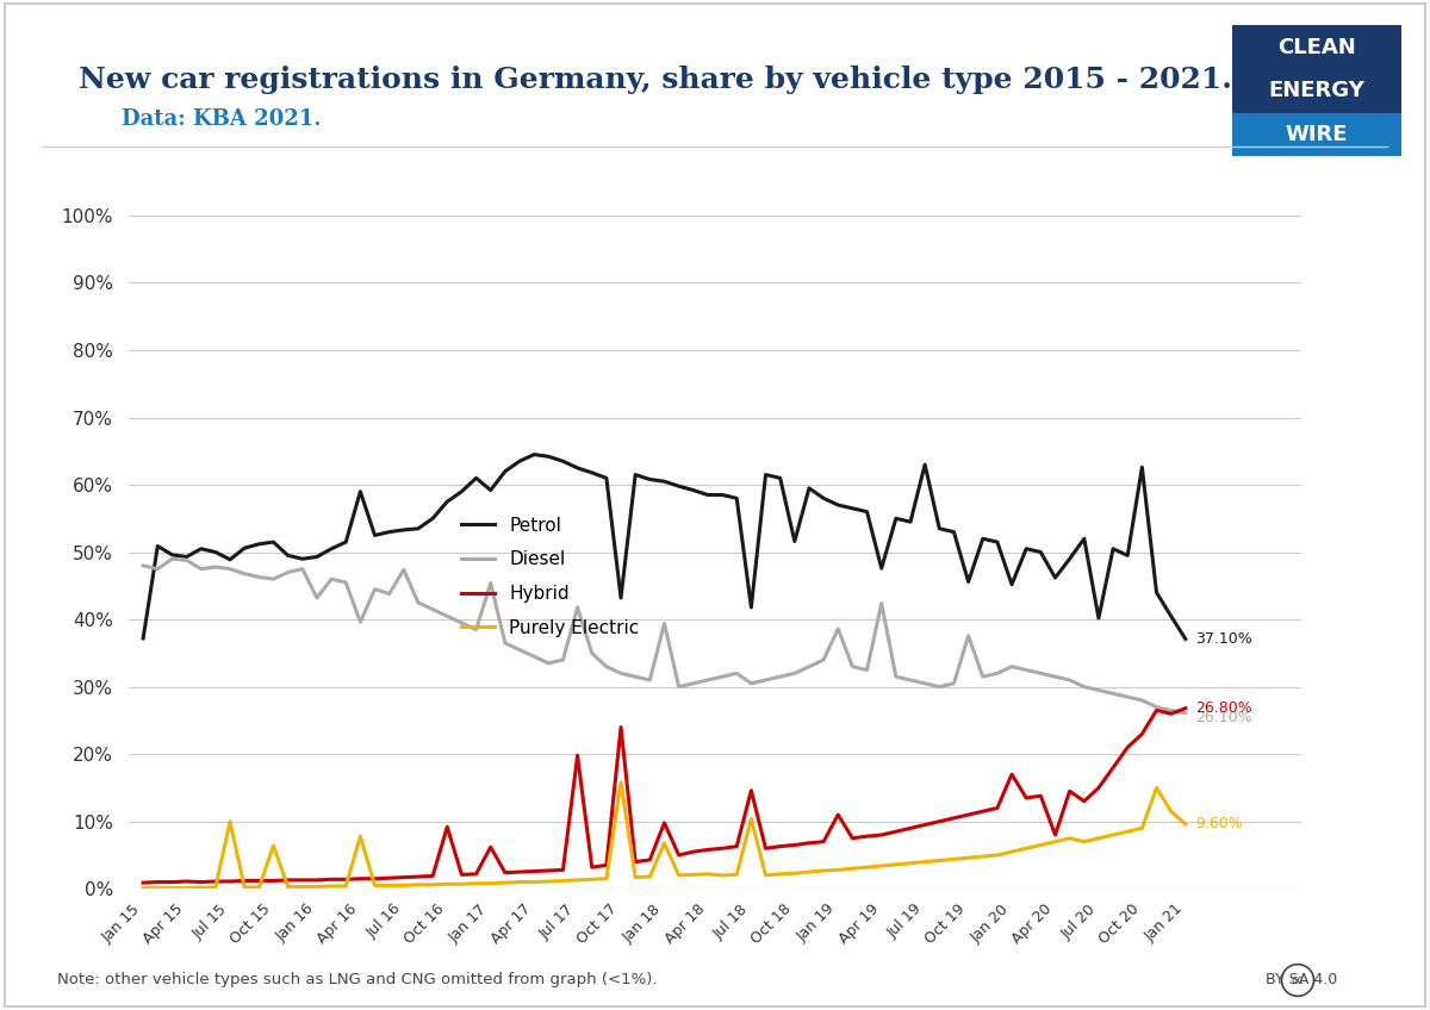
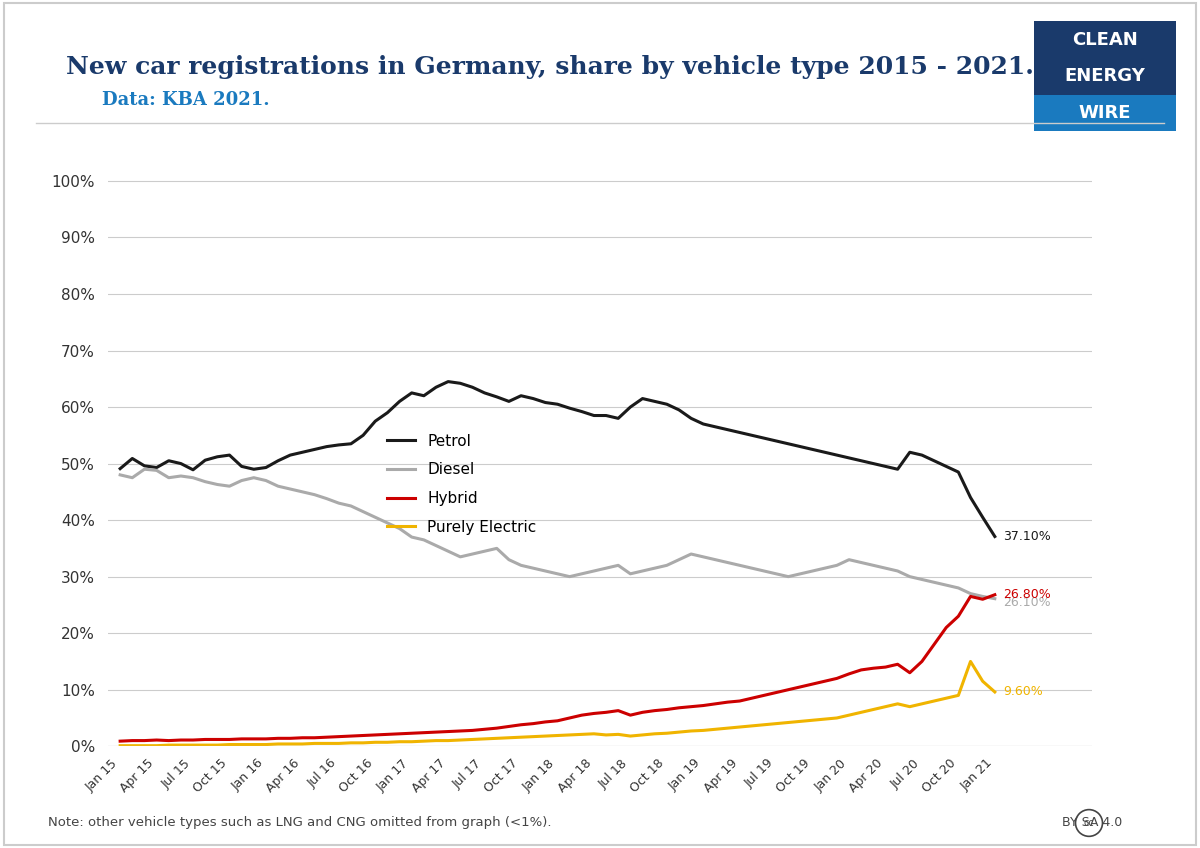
Petrol/Jan 15: 37.2% -> 49.1%
Purely Electric/Jul 15: 10.0% -> 0.2%
Purely Electric/Oct 15: 6.4% -> 0.3%
Diesel/Jan 16: 43.2% -> 47.0%
Petrol/Apr 16: 59.0% -> 52.0%
Diesel/Apr 16: 39.6% -> 45.0%
Purely Electric/Apr 16: 7.8% -> 0.4%
Diesel/Jul 16: 47.4% -> 43.0%
Hybrid/Oct 16: 9.2% -> 2.0%
Petrol/Jan 17: 59.2% -> 62.5%
Diesel/Jan 17: 45.4% -> 37.0%
Hybrid/Jan 17: 6.2% -> 2.3%
Diesel/Jul 17: 41.8% -> 34.5%
Hybrid/Jul 17: 19.8% -> 3.0%
Petrol/Oct 17: 43.2% -> 62.0%
Hybrid/Oct 17: 24.0% -> 3.8%
Purely Electric/Oct 17: 15.8% -> 1.6%
Diesel/Jan 18: 39.4% -> 30.5%
Hybrid/Jan 18: 9.8% -> 4.5%
Purely Electric/Jan 18: 6.8% -> 1.9%
Petrol/Jul 18: 41.8% -> 60.0%
Hybrid/Jul 18: 14.6% -> 5.5%
Purely Electric/Jul 18: 10.4% -> 1.8%
Petrol/Oct 18: 51.6% -> 60.5%
Diesel/Jan 19: 38.6% -> 33.5%
Hybrid/Jan 19: 11.0% -> 7.2%
Petrol/Apr 19: 47.6% -> 55.5%
Diesel/Apr 19: 42.4% -> 32.0%
Petrol/Jul 19: 63.0% -> 54.0%
Petrol/Oct 19: 45.6% -> 52.5%
Diesel/Oct 19: 37.6% -> 31.0%
Petrol/Jan 20: 45.2% -> 51.0%
Hybrid/Jan 20: 17.0% -> 12.8%
Petrol/Apr 20: 46.2% -> 49.5%
Hybrid/Apr 20: 8.0% -> 14.0%
Petrol/Jul 20: 40.2% -> 51.5%
Petrol/Oct 20: 62.6% -> 48.5%
